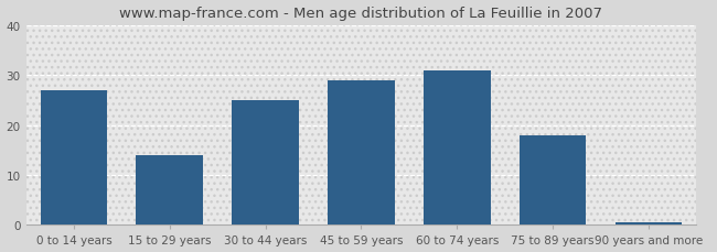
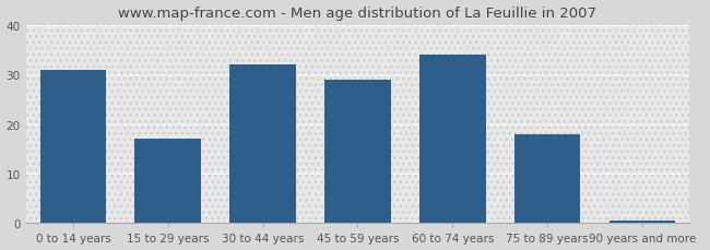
0 to 14 years: 27.0 -> 31.0
15 to 29 years: 14.0 -> 17.0
30 to 44 years: 25.0 -> 32.0
60 to 74 years: 31.0 -> 34.0
